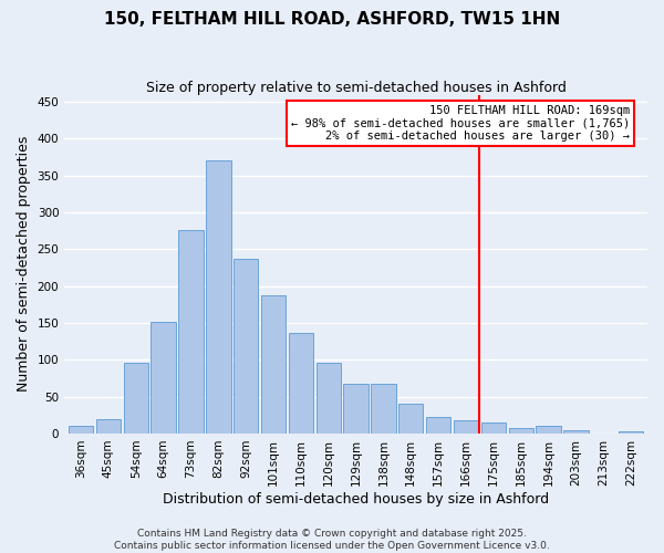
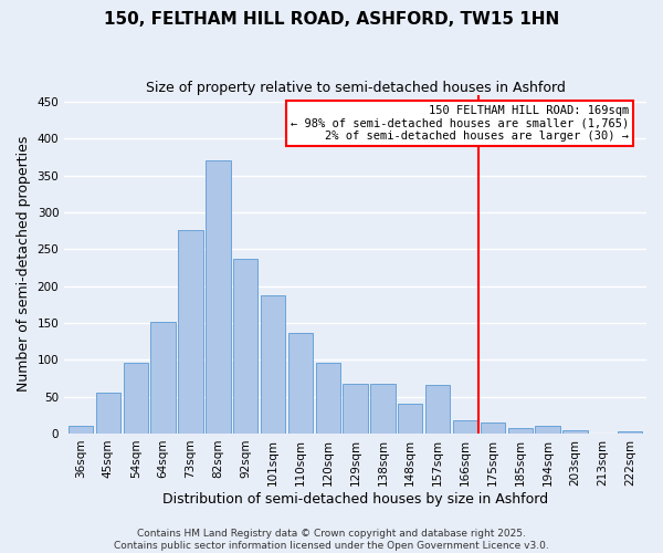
45sqm: 19 -> 56
157sqm: 22 -> 66
